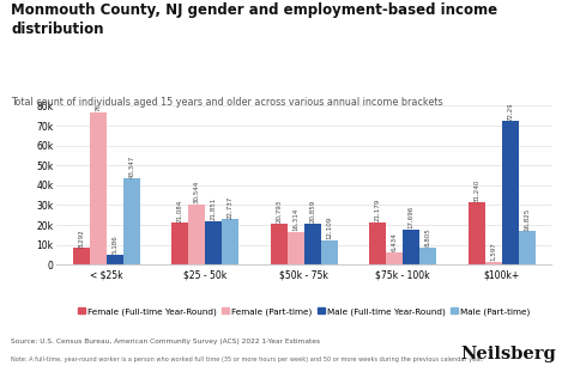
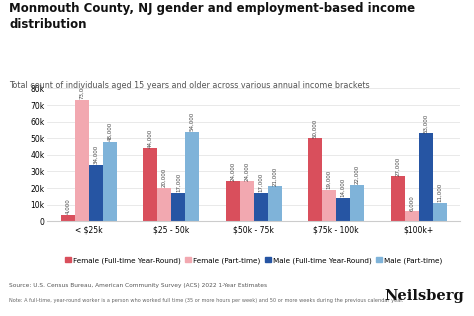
Female (Full-time Year-Round)/< $25k: 8k -> 4k
Female (Part-time)/< $25k: 77k -> 73k
Male (Full-time Year-Round)/< $25k: 5k -> 34k
Male (Part-time)/< $25k: 43k -> 48k
Female (Full-time Year-Round)/$25 - 50k: 21k -> 44k
Female (Part-time)/$25 - 50k: 31k -> 20k
Male (Full-time Year-Round)/$25 - 50k: 22k -> 17k
Male (Part-time)/$25 - 50k: 23k -> 54k
Female (Full-time Year-Round)/$50k - 75k: 21k -> 24k
Female (Part-time)/$50k - 75k: 16k -> 24k
Male (Full-time Year-Round)/$50k - 75k: 21k -> 17k
Male (Part-time)/$50k - 75k: 12k -> 21k
Female (Full-time Year-Round)/$75k - 100k: 21k -> 50k
Female (Part-time)/$75k - 100k: 6k -> 19k
Male (Full-time Year-Round)/$75k - 100k: 18k -> 14k
Male (Part-time)/$75k - 100k: 9k -> 22k
Female (Full-time Year-Round)/$100k+: 31k -> 27k
Female (Part-time)/$100k+: 2k -> 6k
Male (Full-time Year-Round)/$100k+: 72k -> 53k
Male (Part-time)/$100k+: 17k -> 11k
